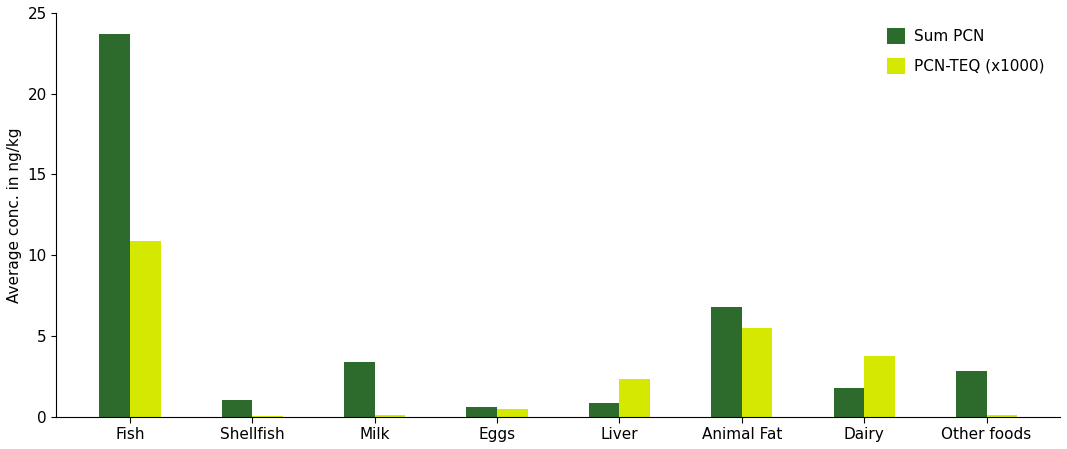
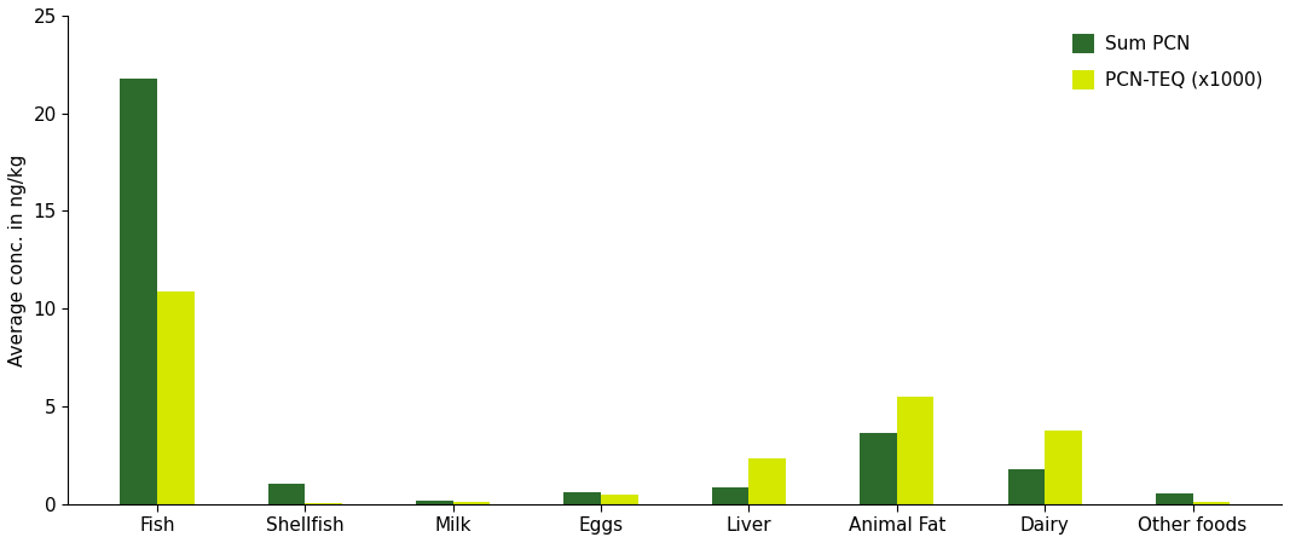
Sum PCN/Fish: 23.7 -> 21.8
Sum PCN/Milk: 3.4 -> 0.1
Sum PCN/Animal Fat: 6.8 -> 3.6
Sum PCN/Other foods: 2.8 -> 0.6
